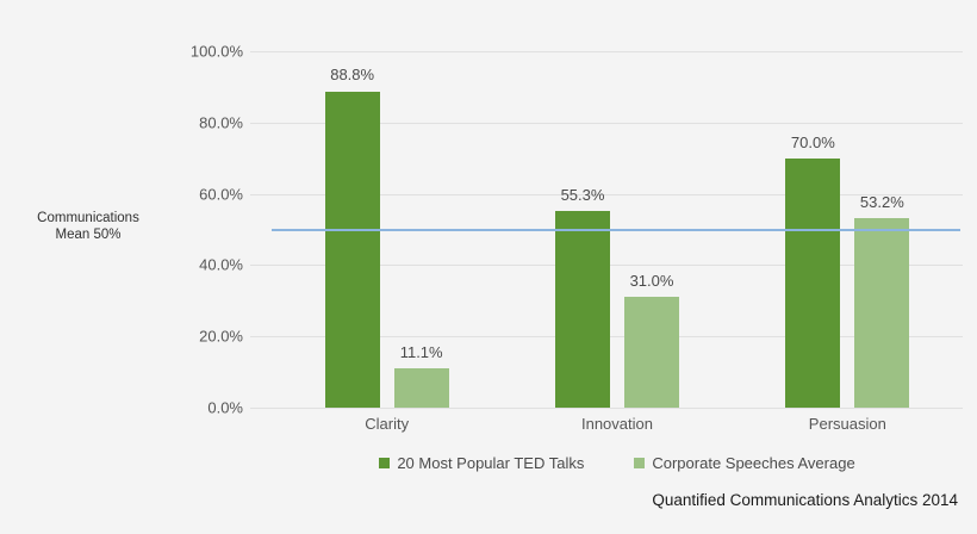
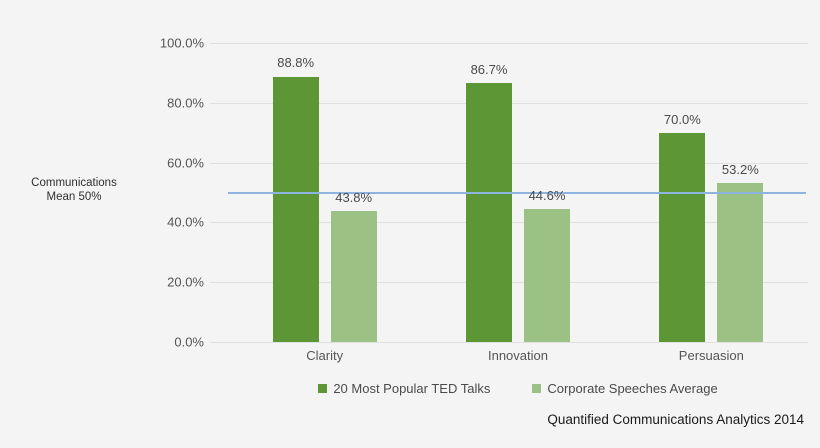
Corporate Speeches Average/Clarity: 11.1% -> 43.8%
20 Most Popular TED Talks/Innovation: 55.3% -> 86.7%
Corporate Speeches Average/Innovation: 31.0% -> 44.6%
